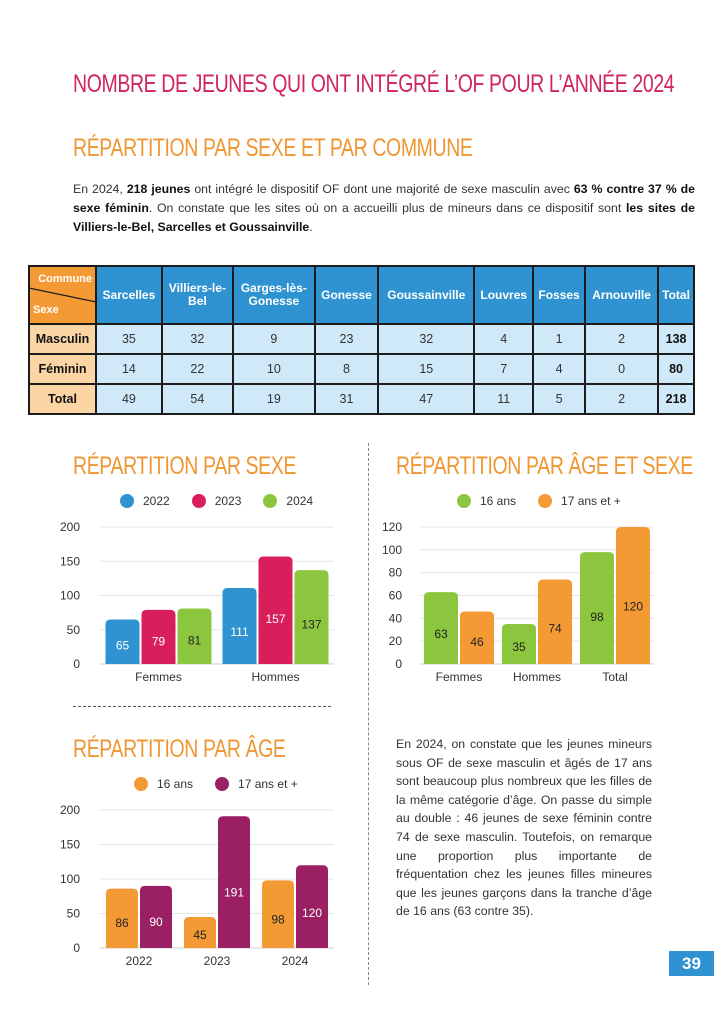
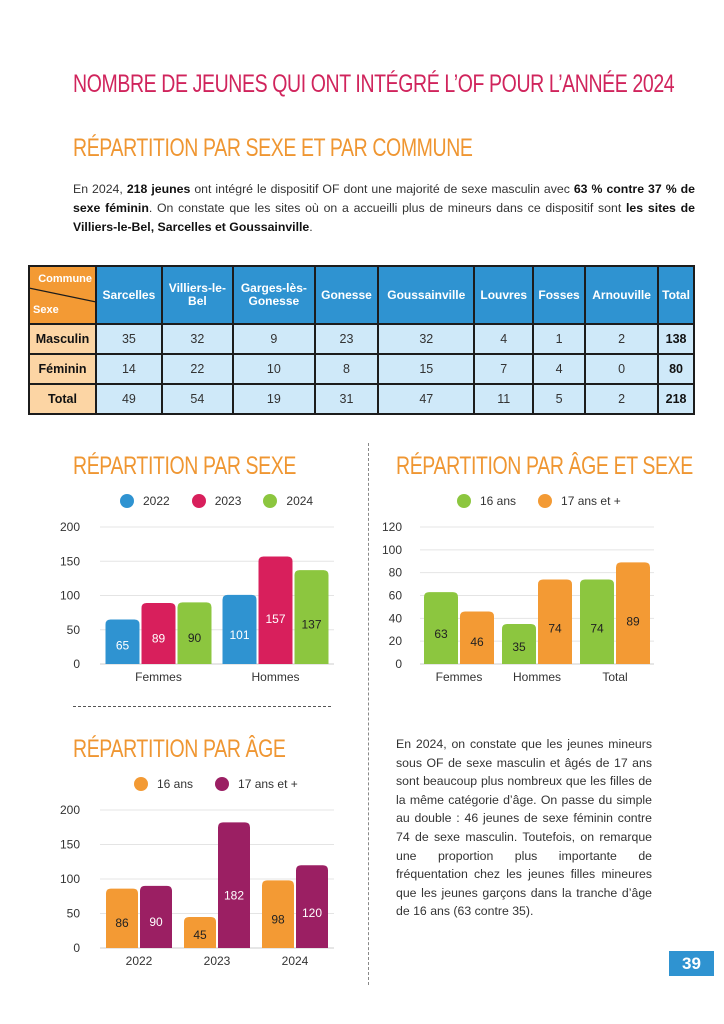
RÉPARTITION PAR SEXE/2023/Femmes: 79 -> 89
RÉPARTITION PAR SEXE/2024/Femmes: 81 -> 90
RÉPARTITION PAR SEXE/2022/Hommes: 111 -> 101
RÉPARTITION PAR ÂGE ET SEXE/16 ans/Total: 98 -> 74
RÉPARTITION PAR ÂGE ET SEXE/17 ans et +/Total: 120 -> 89
RÉPARTITION PAR ÂGE/17 ans et +/2023: 191 -> 182
